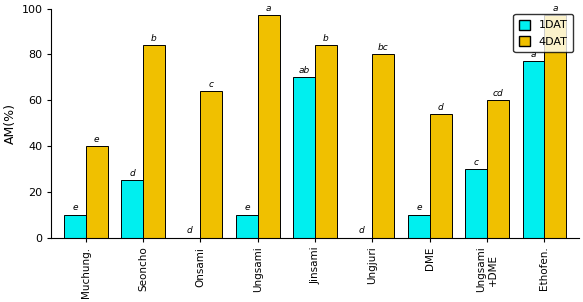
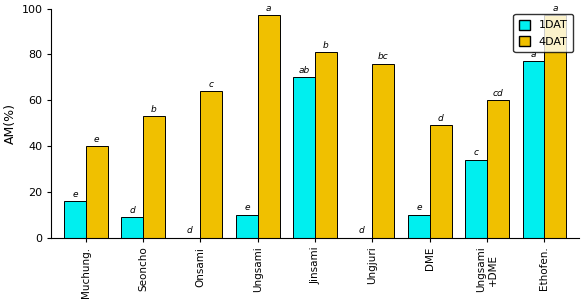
1DAT/Muchung.: 10 -> 16
1DAT/Seoncho: 25 -> 9
4DAT/Seoncho: 84 -> 53
4DAT/Jinsami: 84 -> 81
4DAT/Ungjuri: 80 -> 76
4DAT/DME: 54 -> 49
1DAT/Ungsami +DME: 30 -> 34
